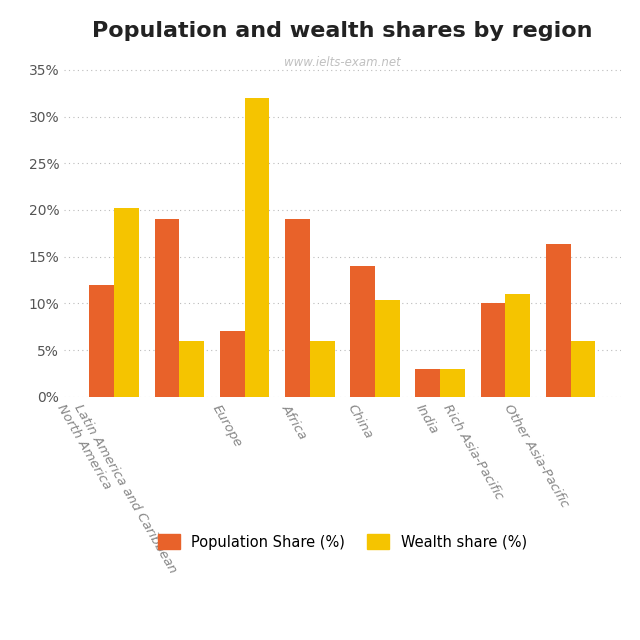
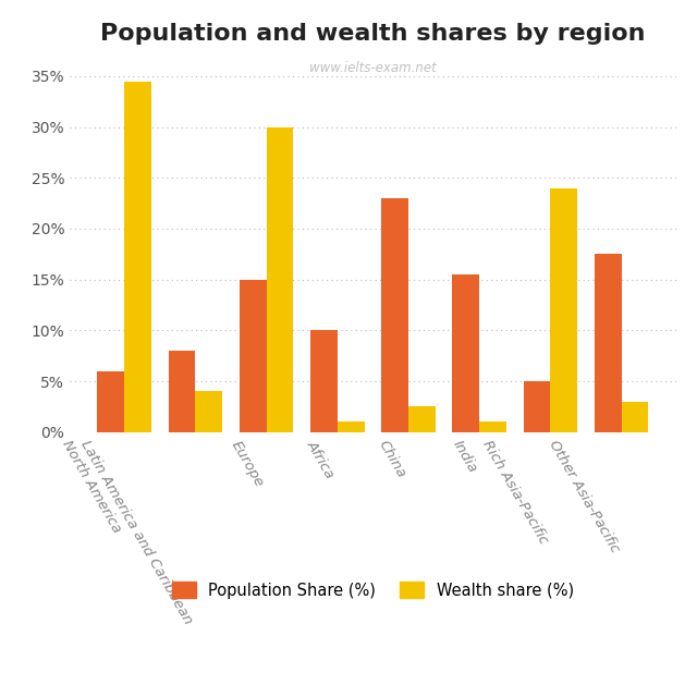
Population Share (%)/North America: 12.0% -> 6.0%
Wealth share (%)/North America: 20.2% -> 34.5%
Population Share (%)/Latin America and Caribbean: 19.0% -> 8.0%
Wealth share (%)/Latin America and Caribbean: 6.0% -> 4.0%
Population Share (%)/Europe: 7.0% -> 15.0%
Wealth share (%)/Europe: 32.0% -> 30.0%
Population Share (%)/Africa: 19.0% -> 10.0%
Wealth share (%)/Africa: 6.0% -> 1.0%
Population Share (%)/China: 14.0% -> 23.0%
Wealth share (%)/China: 10.4% -> 2.5%
Population Share (%)/India: 3.0% -> 15.5%
Wealth share (%)/India: 3.0% -> 1.0%
Population Share (%)/Rich Asia-Pacific: 10.0% -> 5.0%
Wealth share (%)/Rich Asia-Pacific: 11.0% -> 24.0%
Population Share (%)/Other Asia-Pacific: 16.4% -> 17.5%
Wealth share (%)/Other Asia-Pacific: 6.0% -> 3.0%
